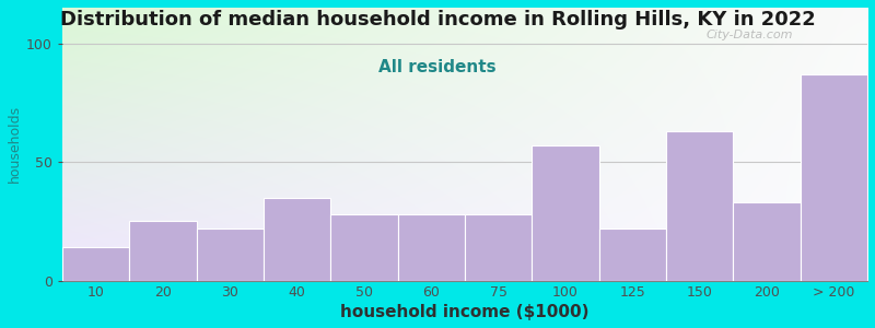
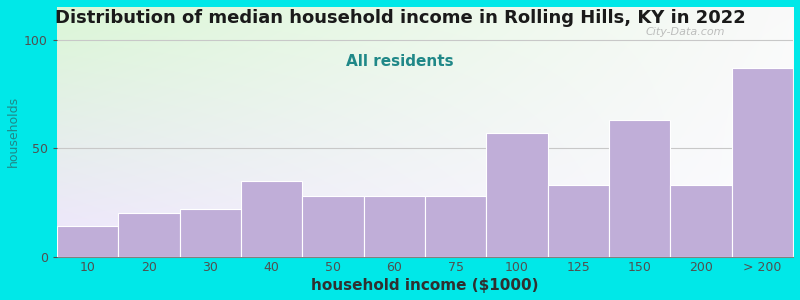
20: 25 -> 20
125: 22 -> 33
